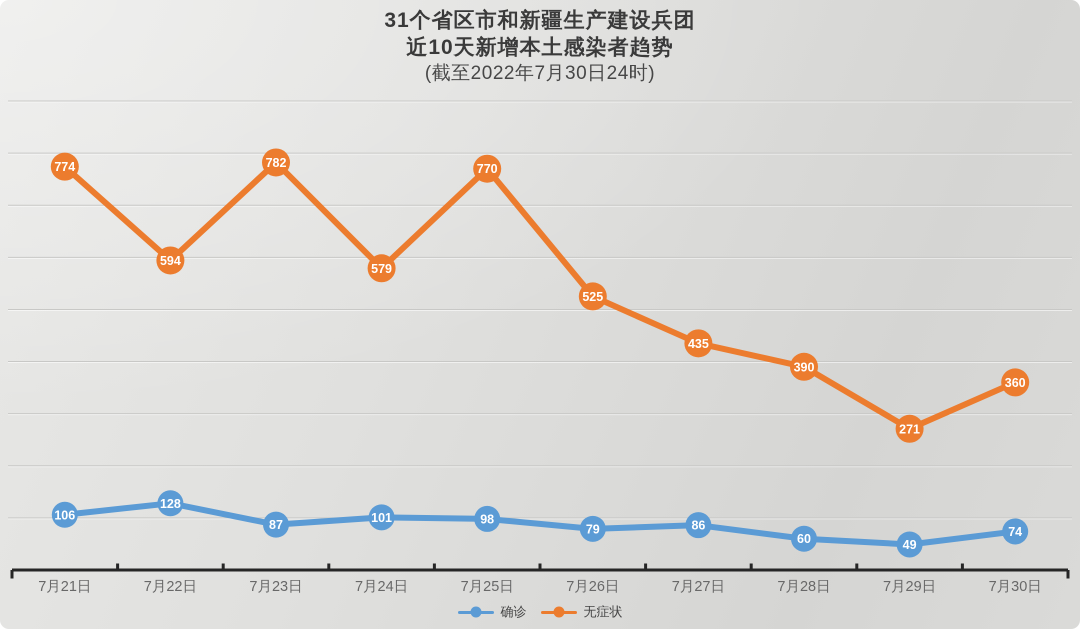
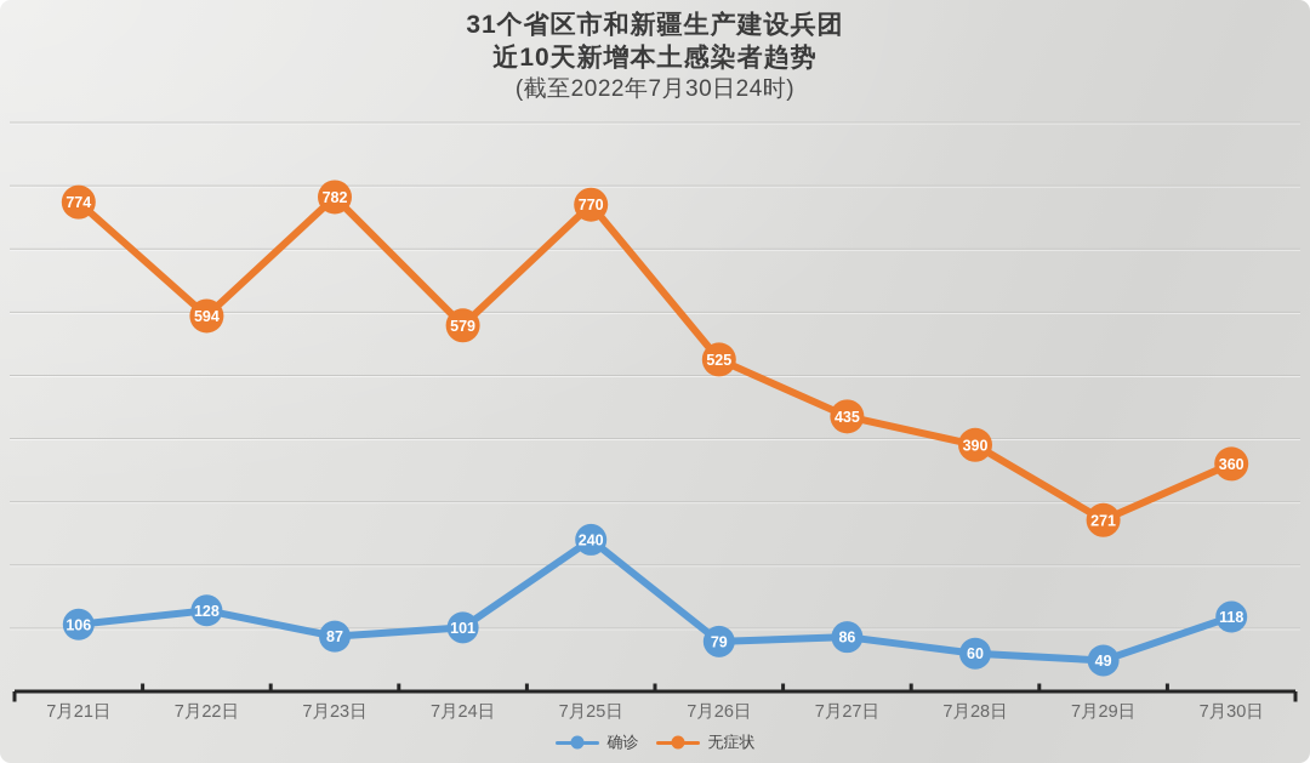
确诊/7月25日: 98 -> 240
确诊/7月30日: 74 -> 118
